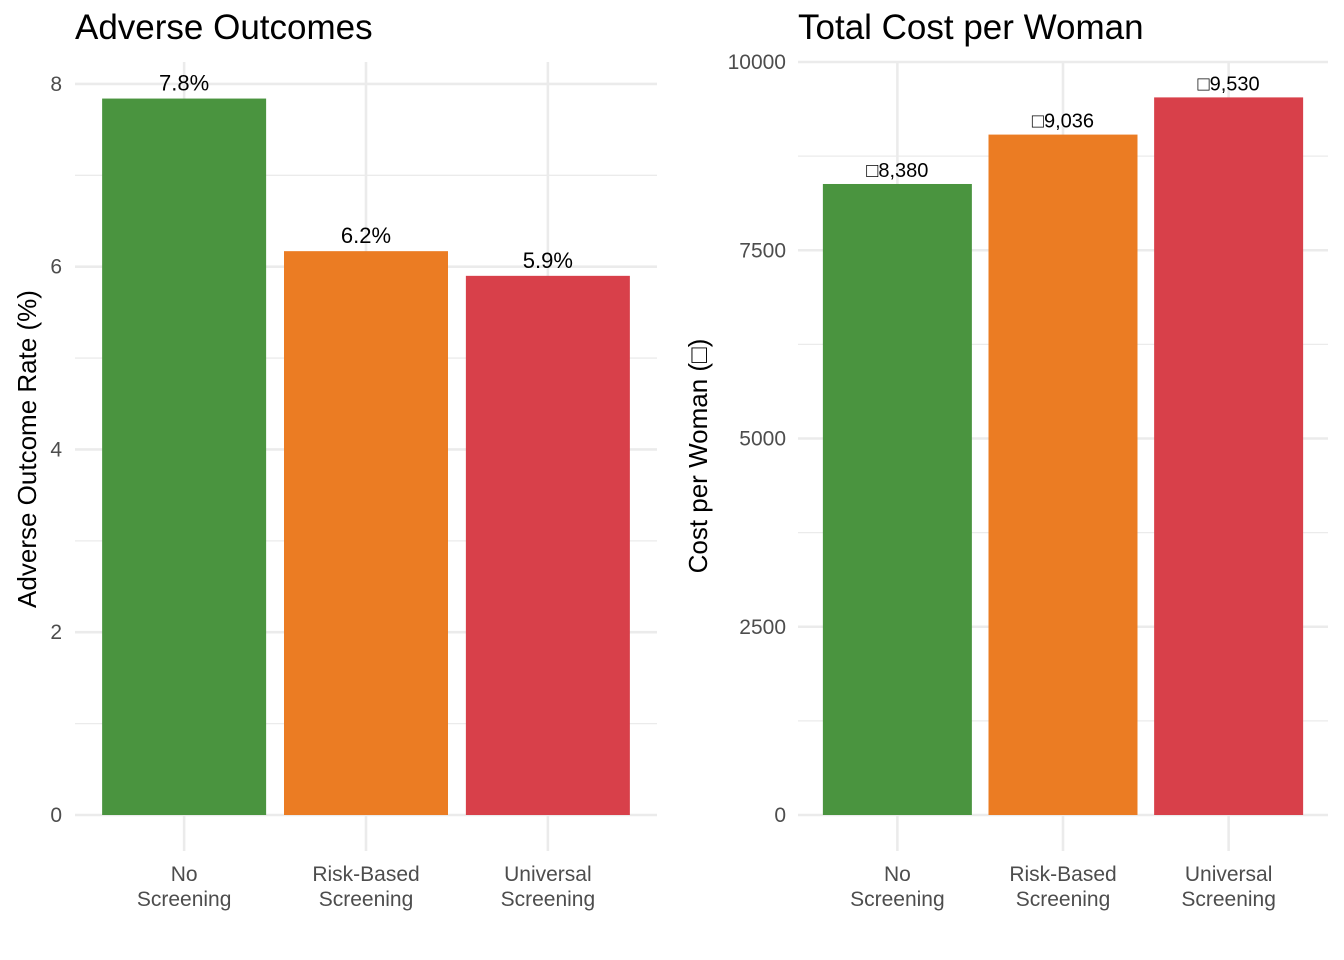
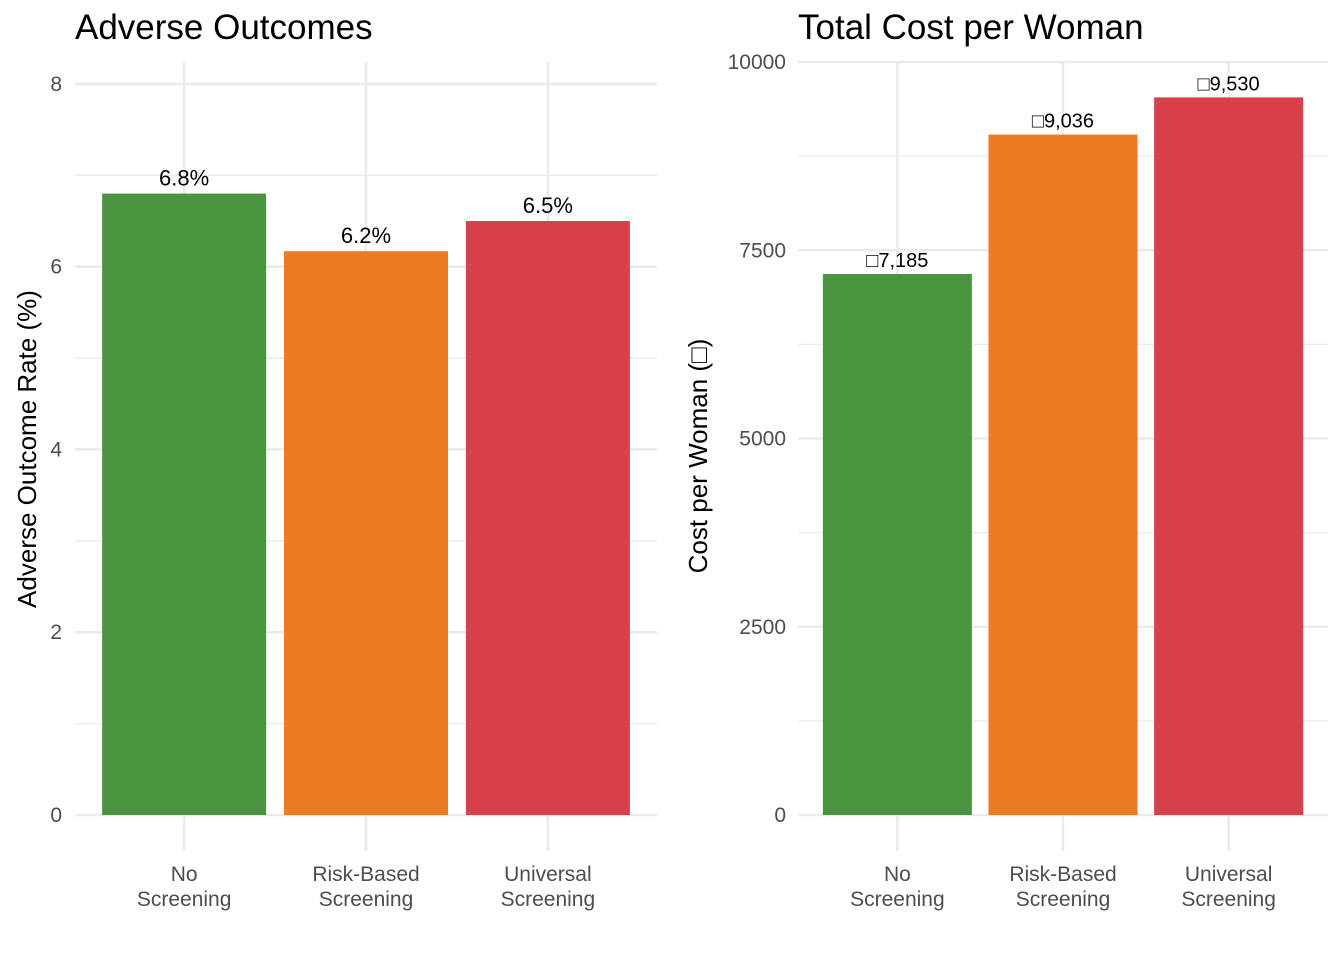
Adverse Outcomes/No Screening: 7.8% -> 6.8%
Adverse Outcomes/Universal Screening: 5.9% -> 6.5%
Total Cost per Woman/No Screening: 8,380 -> 7,185
